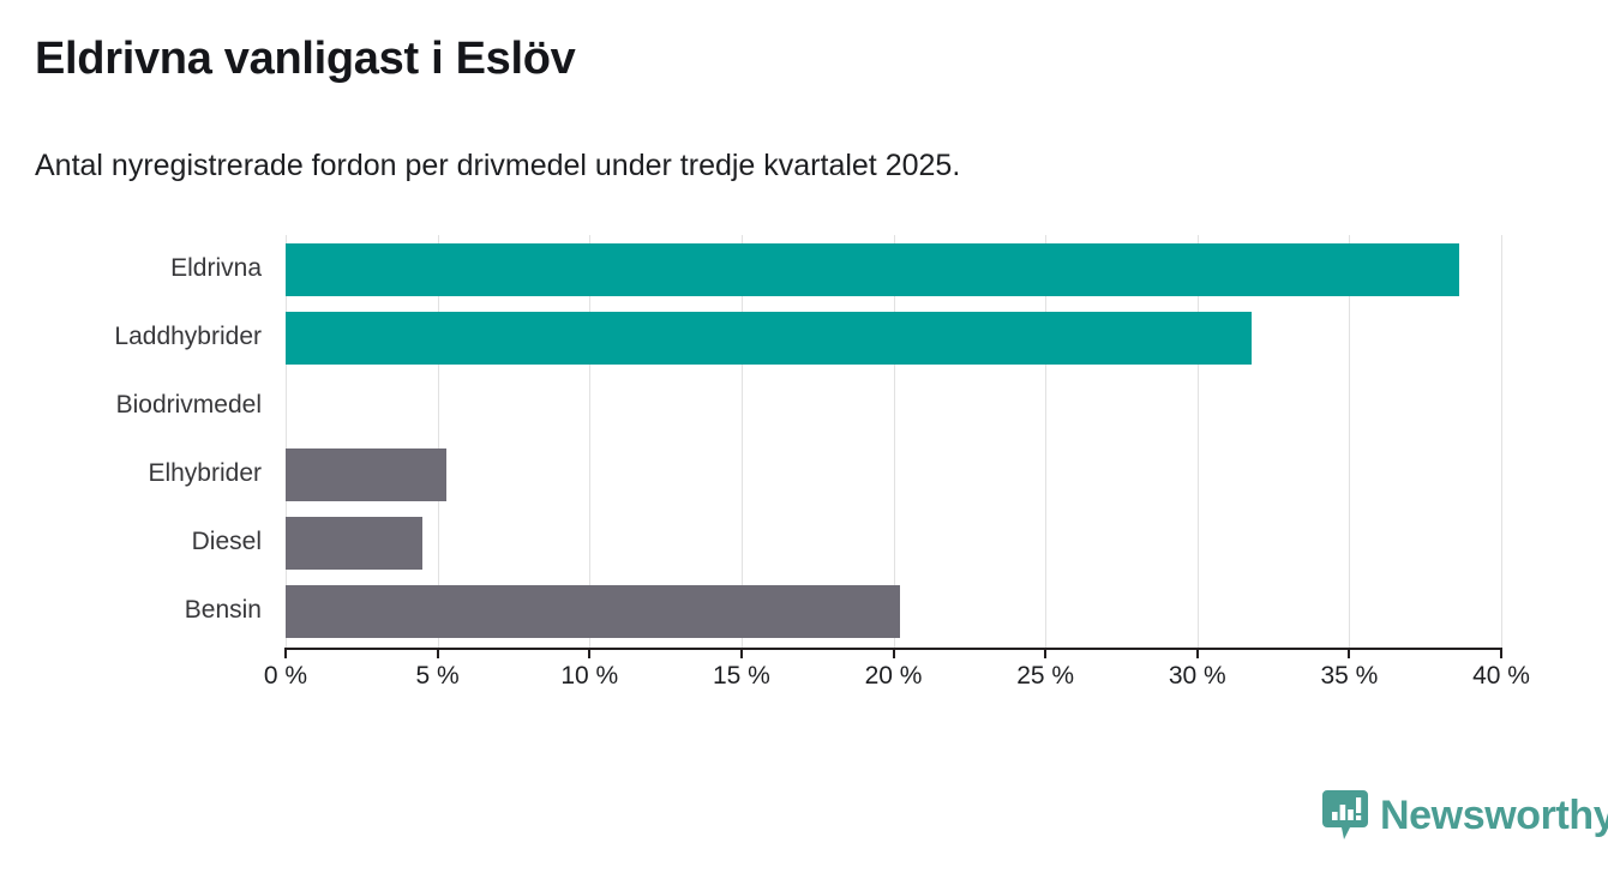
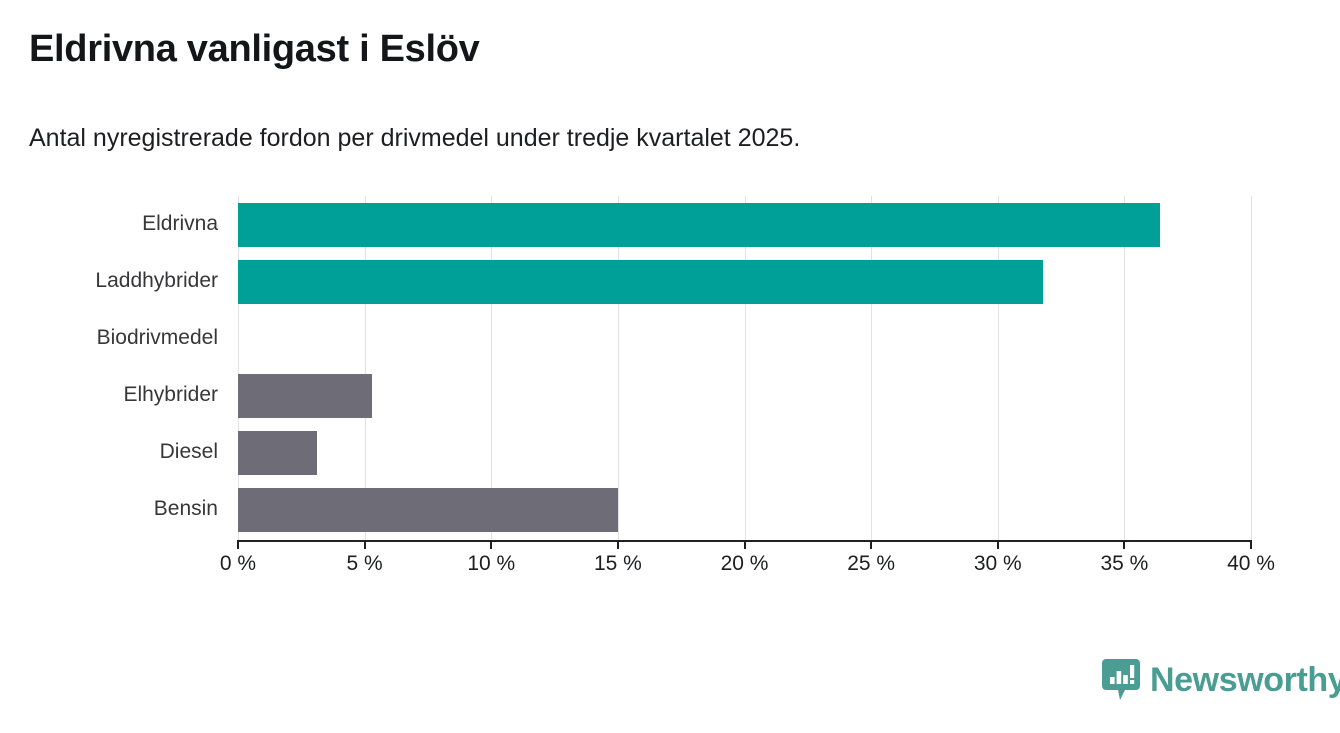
Eldrivna: 38.6% -> 36.4%
Diesel: 4.5% -> 3.1%
Bensin: 20.2% -> 15.0%
